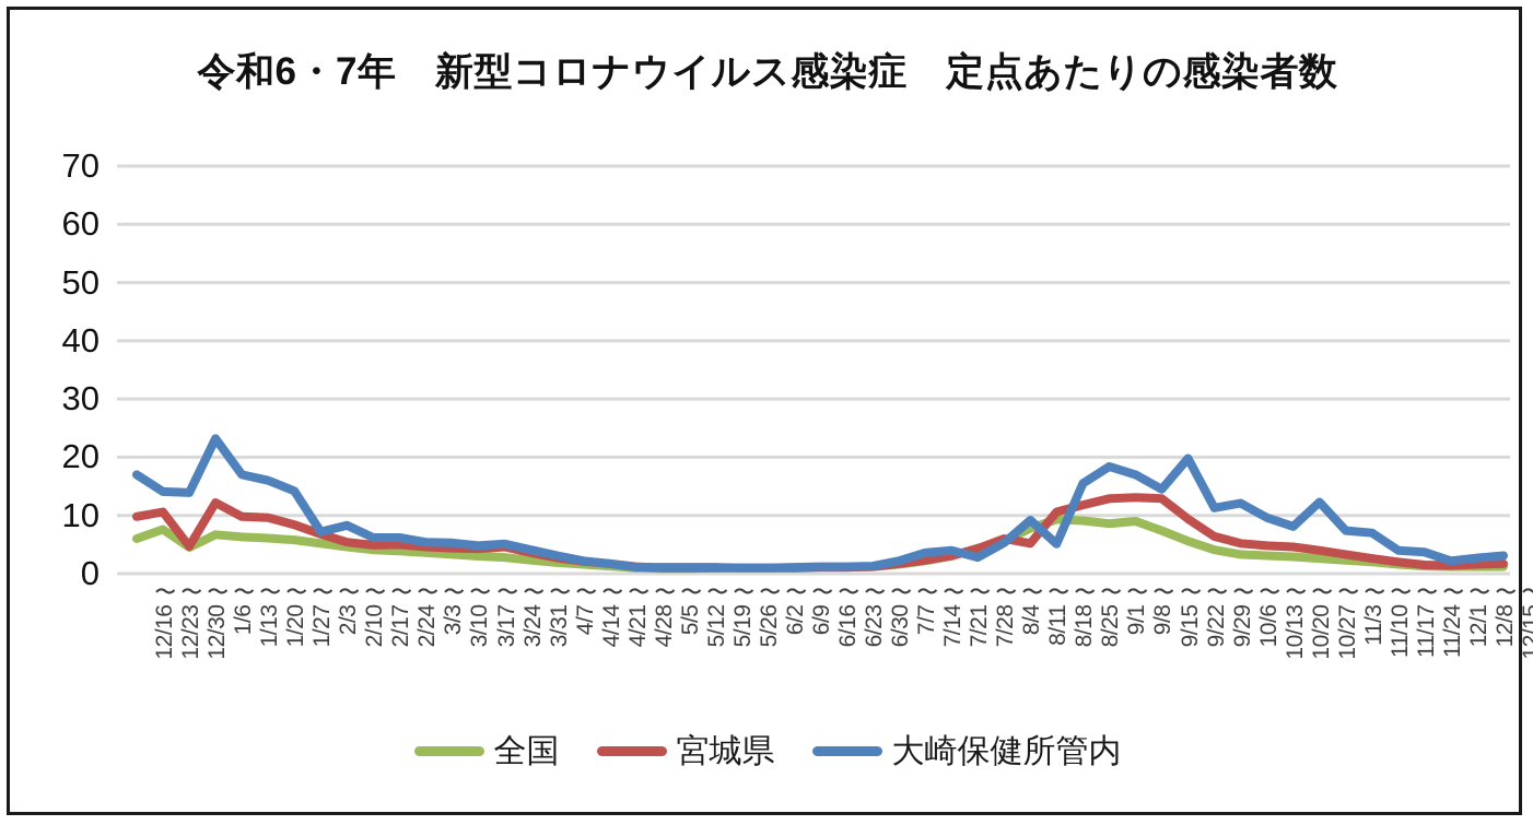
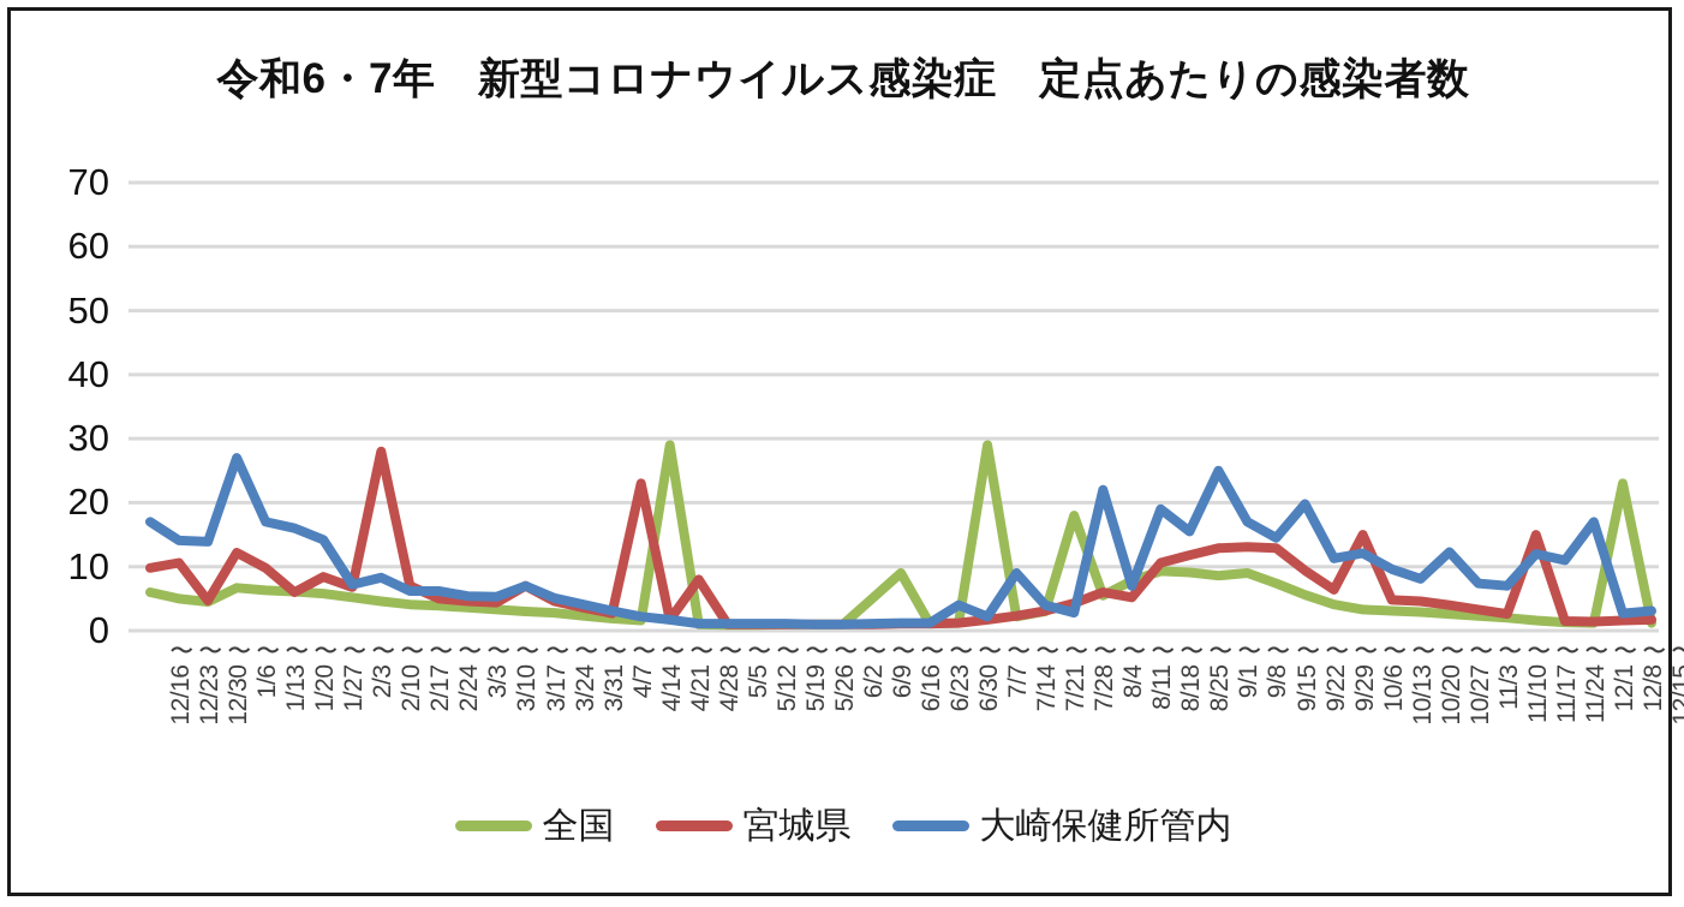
全国/12/23: 8 -> 5
大崎保健所管内/1/6: 23 -> 27
宮城県/1/20: 10 -> 6
宮城県/2/10: 5 -> 28
宮城県/2/17: 5 -> 7
宮城県/3/17: 4 -> 7
大崎保健所管内/3/17: 5 -> 7
宮城県/4/14: 2 -> 23
全国/4/21: 1 -> 29
宮城県/4/28: 1 -> 8
全国/6/9: 1 -> 5
全国/6/16: 1 -> 9
大崎保健所管内/6/30: 1 -> 4
全国/7/7: 2 -> 29
大崎保健所管内/7/14: 4 -> 9
全国/7/28: 4 -> 18
大崎保健所管内/8/4: 5 -> 22
大崎保健所管内/8/11: 9 -> 7
大崎保健所管内/8/18: 5 -> 19
大崎保健所管内/9/1: 18 -> 25
宮城県/10/6: 5 -> 15
宮城県/11/17: 2 -> 15
大崎保健所管内/11/17: 4 -> 12
大崎保健所管内/11/24: 4 -> 11
大崎保健所管内/12/1: 2 -> 17
全国/12/8: 1 -> 23
